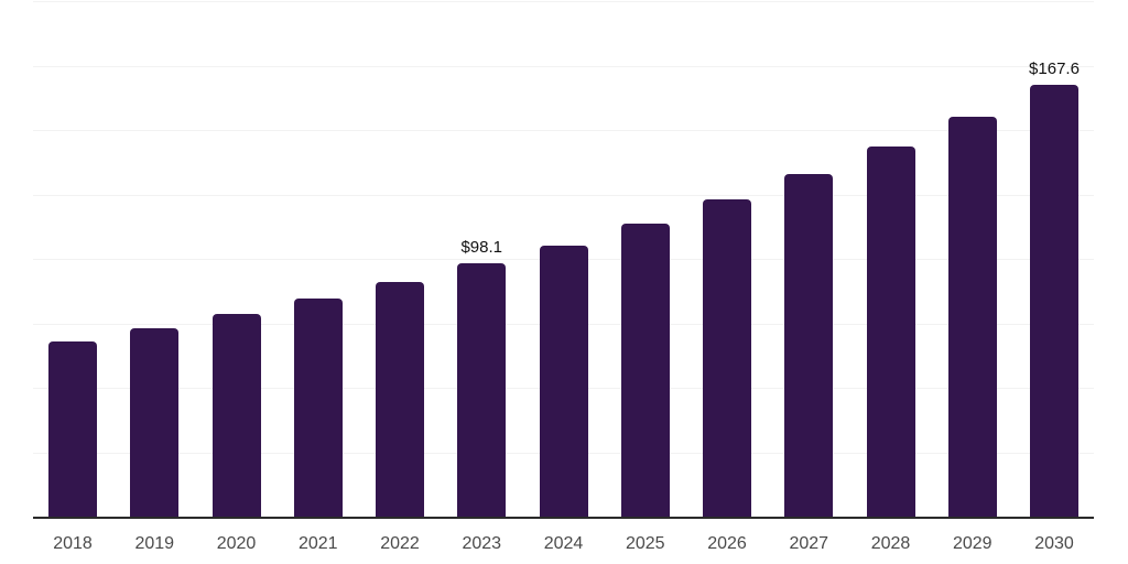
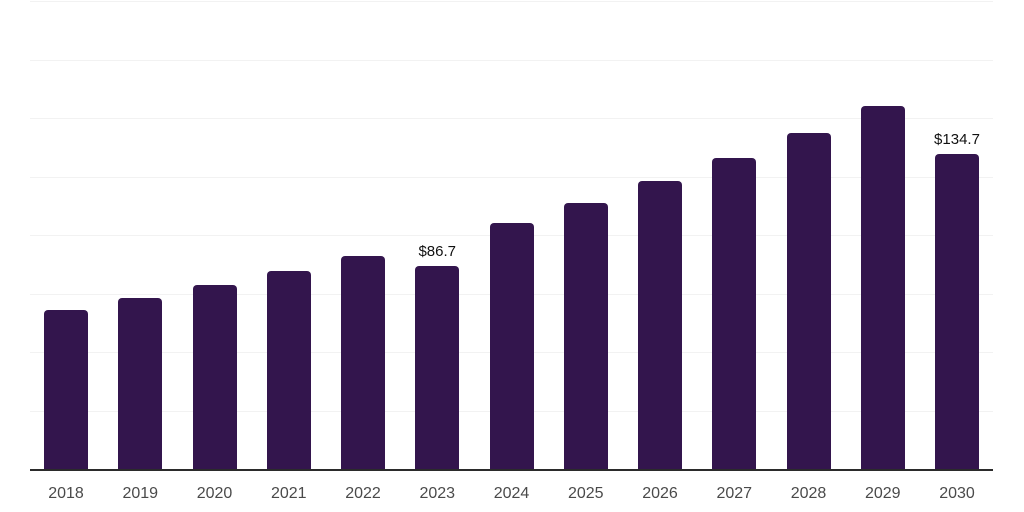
2023: $98.1 -> $86.7
2030: $167.6 -> $134.7
